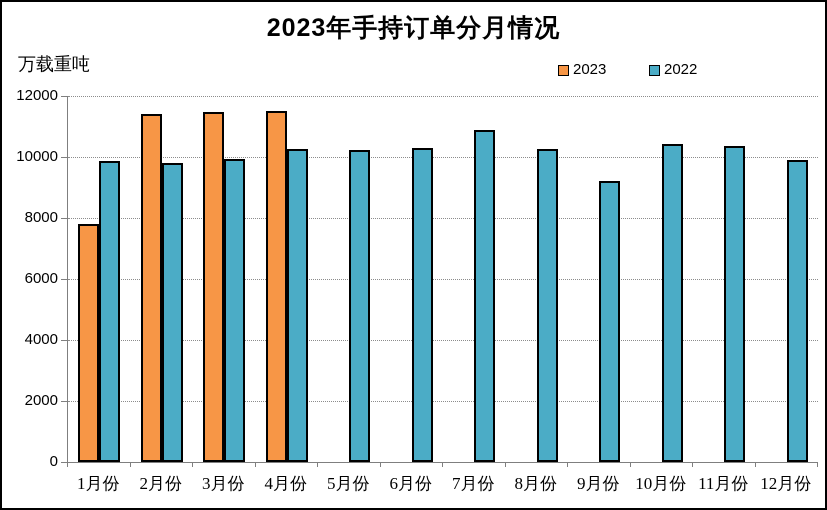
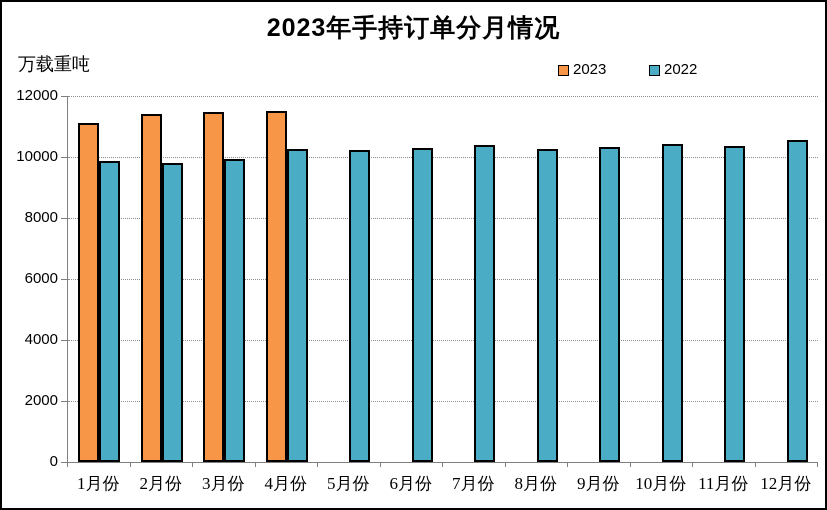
2023/1月份: 7800 -> 11100
2022/7月份: 10900 -> 10400
2022/9月份: 9200 -> 10300
2022/12月份: 9900 -> 10600
